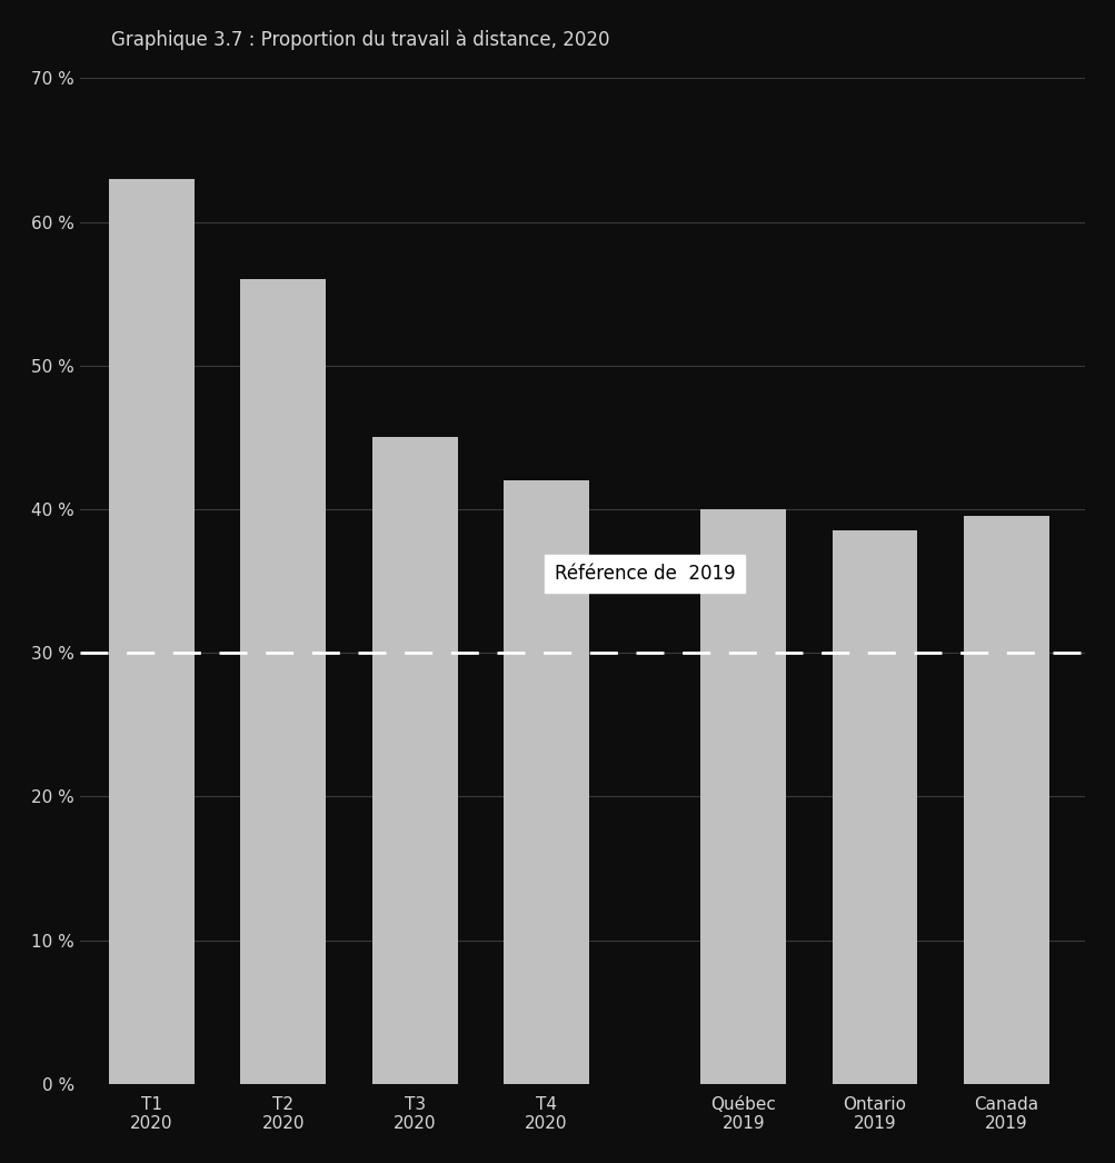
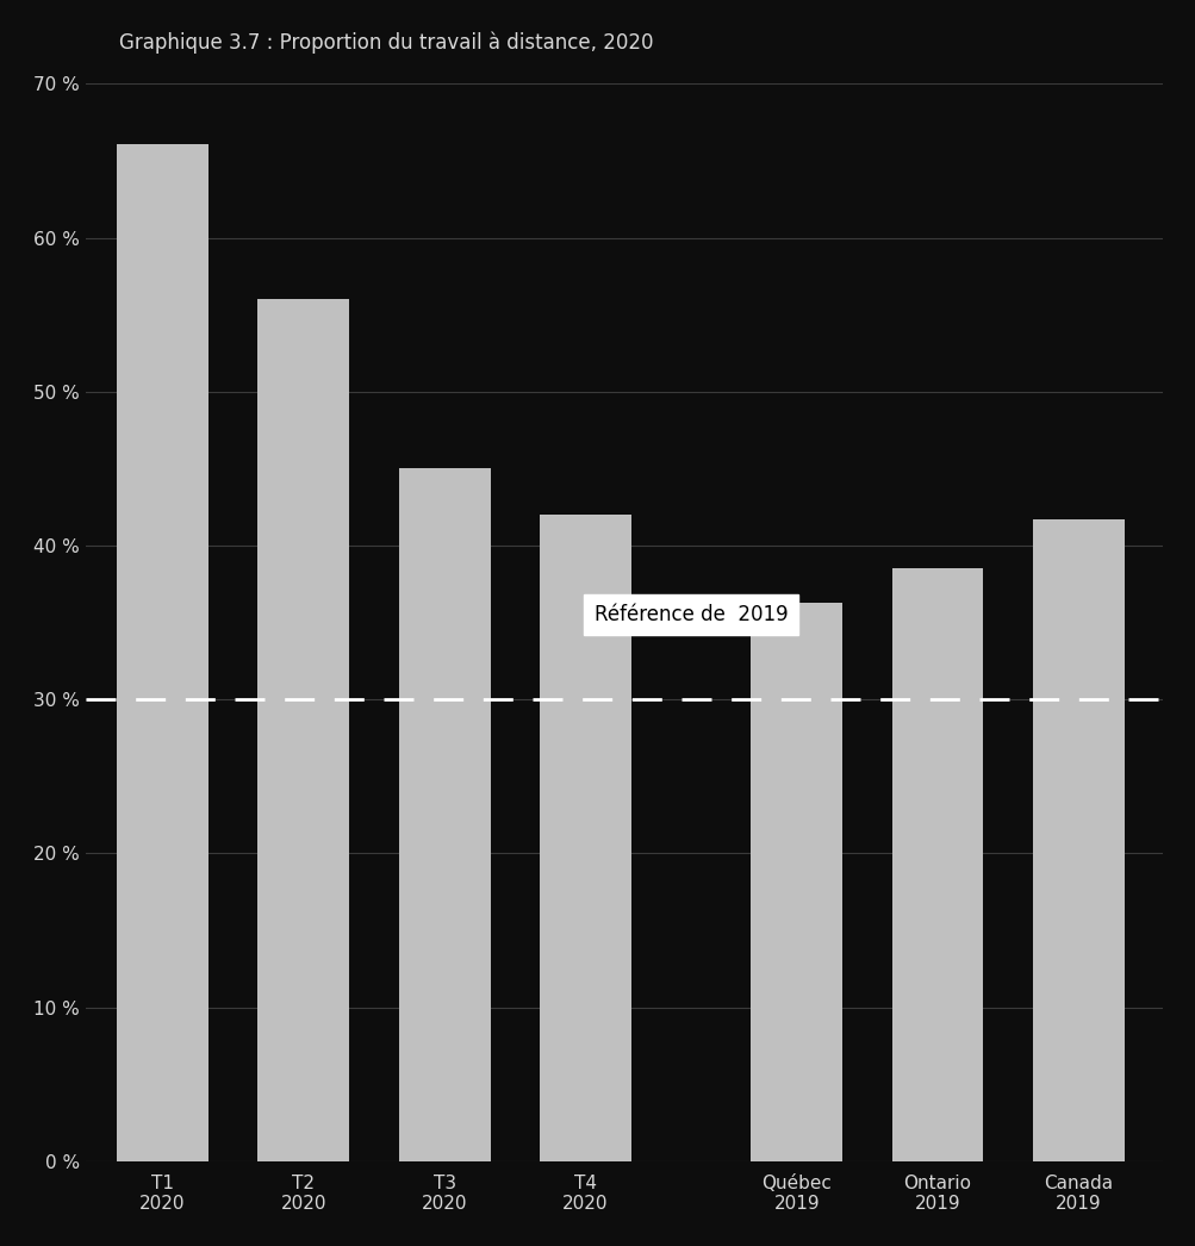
T1 2020: 63.0 % -> 66.1 %
Québec 2019: 40.0 % -> 36.3 %
Canada 2019: 39.5 % -> 41.7 %
